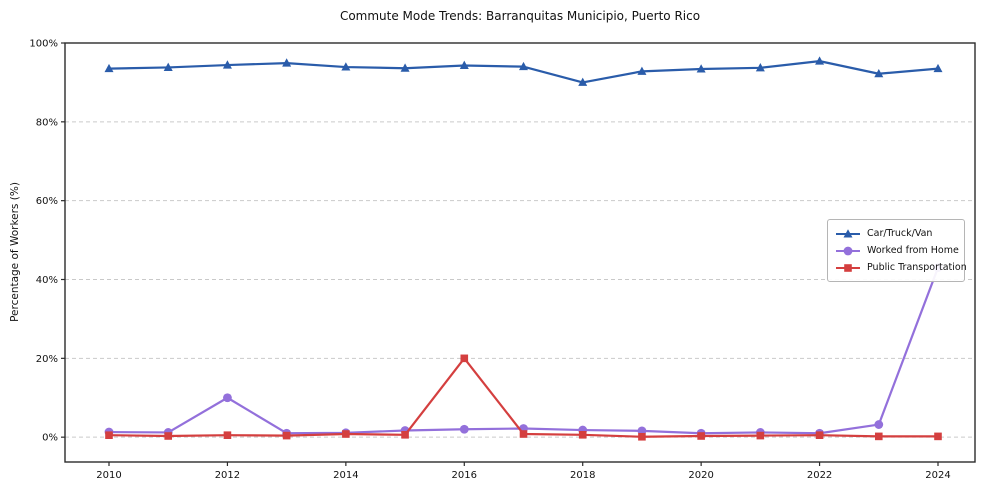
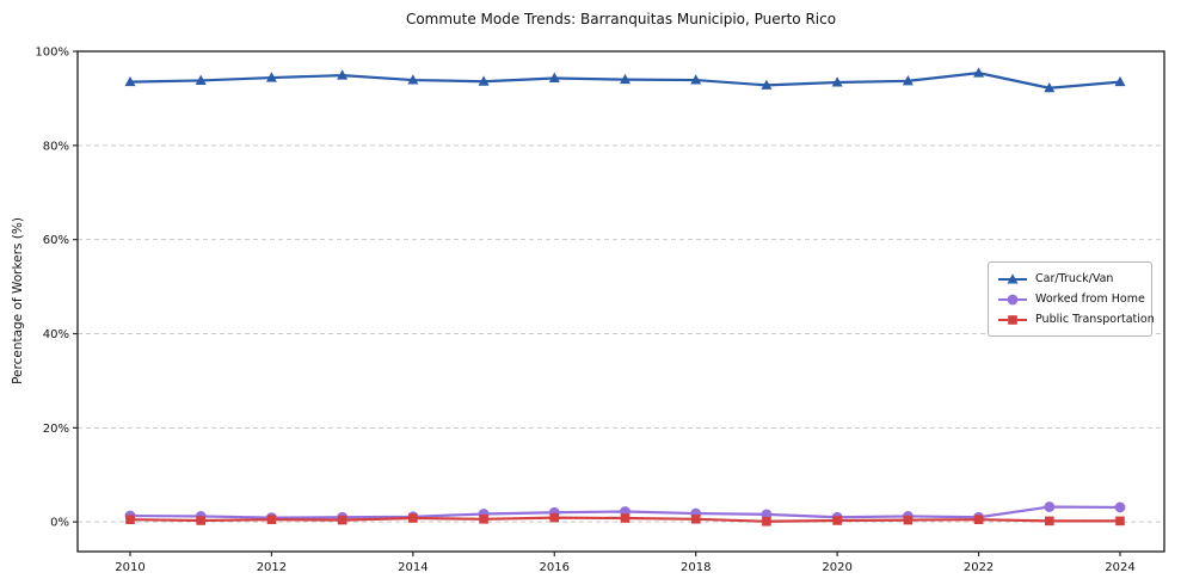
Worked from Home/2012: 10% -> 1%
Public Transportation/2016: 20% -> 1%
Car/Truck/Van/2018: 90% -> 94%
Worked from Home/2024: 43% -> 3%
